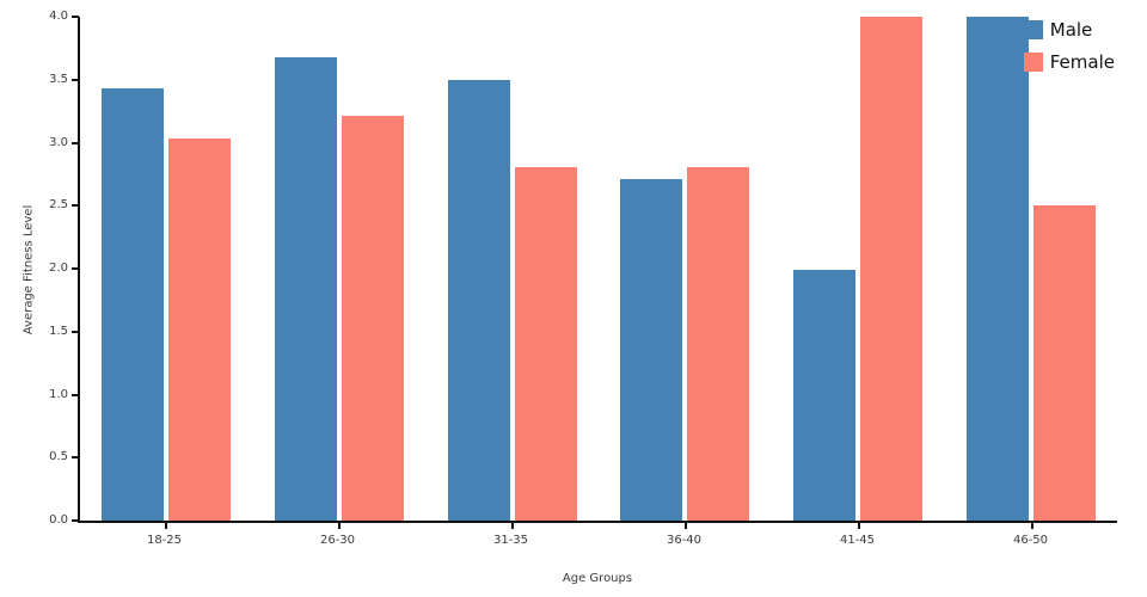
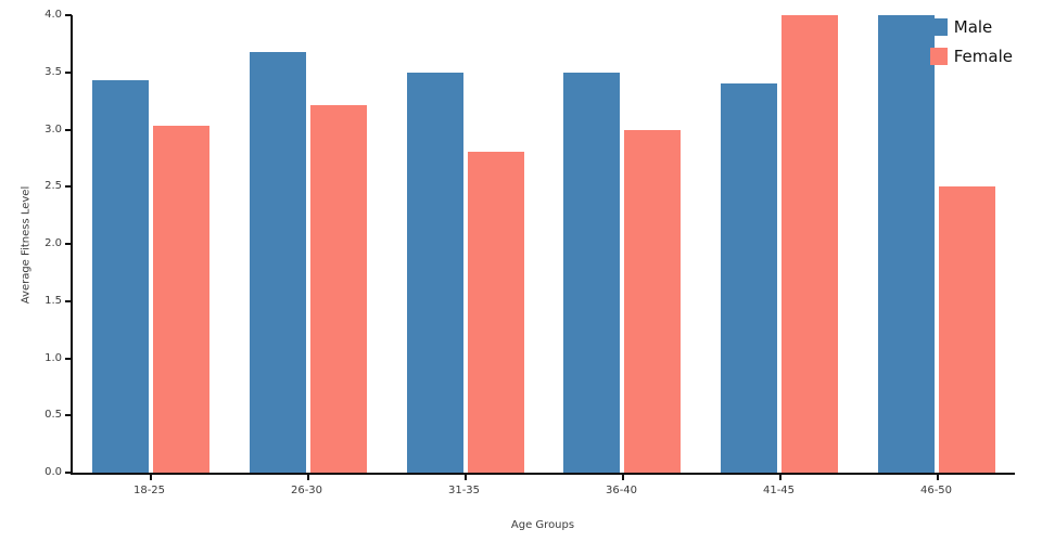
Male/36-40: 2.71 -> 3.50
Female/36-40: 2.81 -> 3.00
Male/41-45: 1.99 -> 3.40
